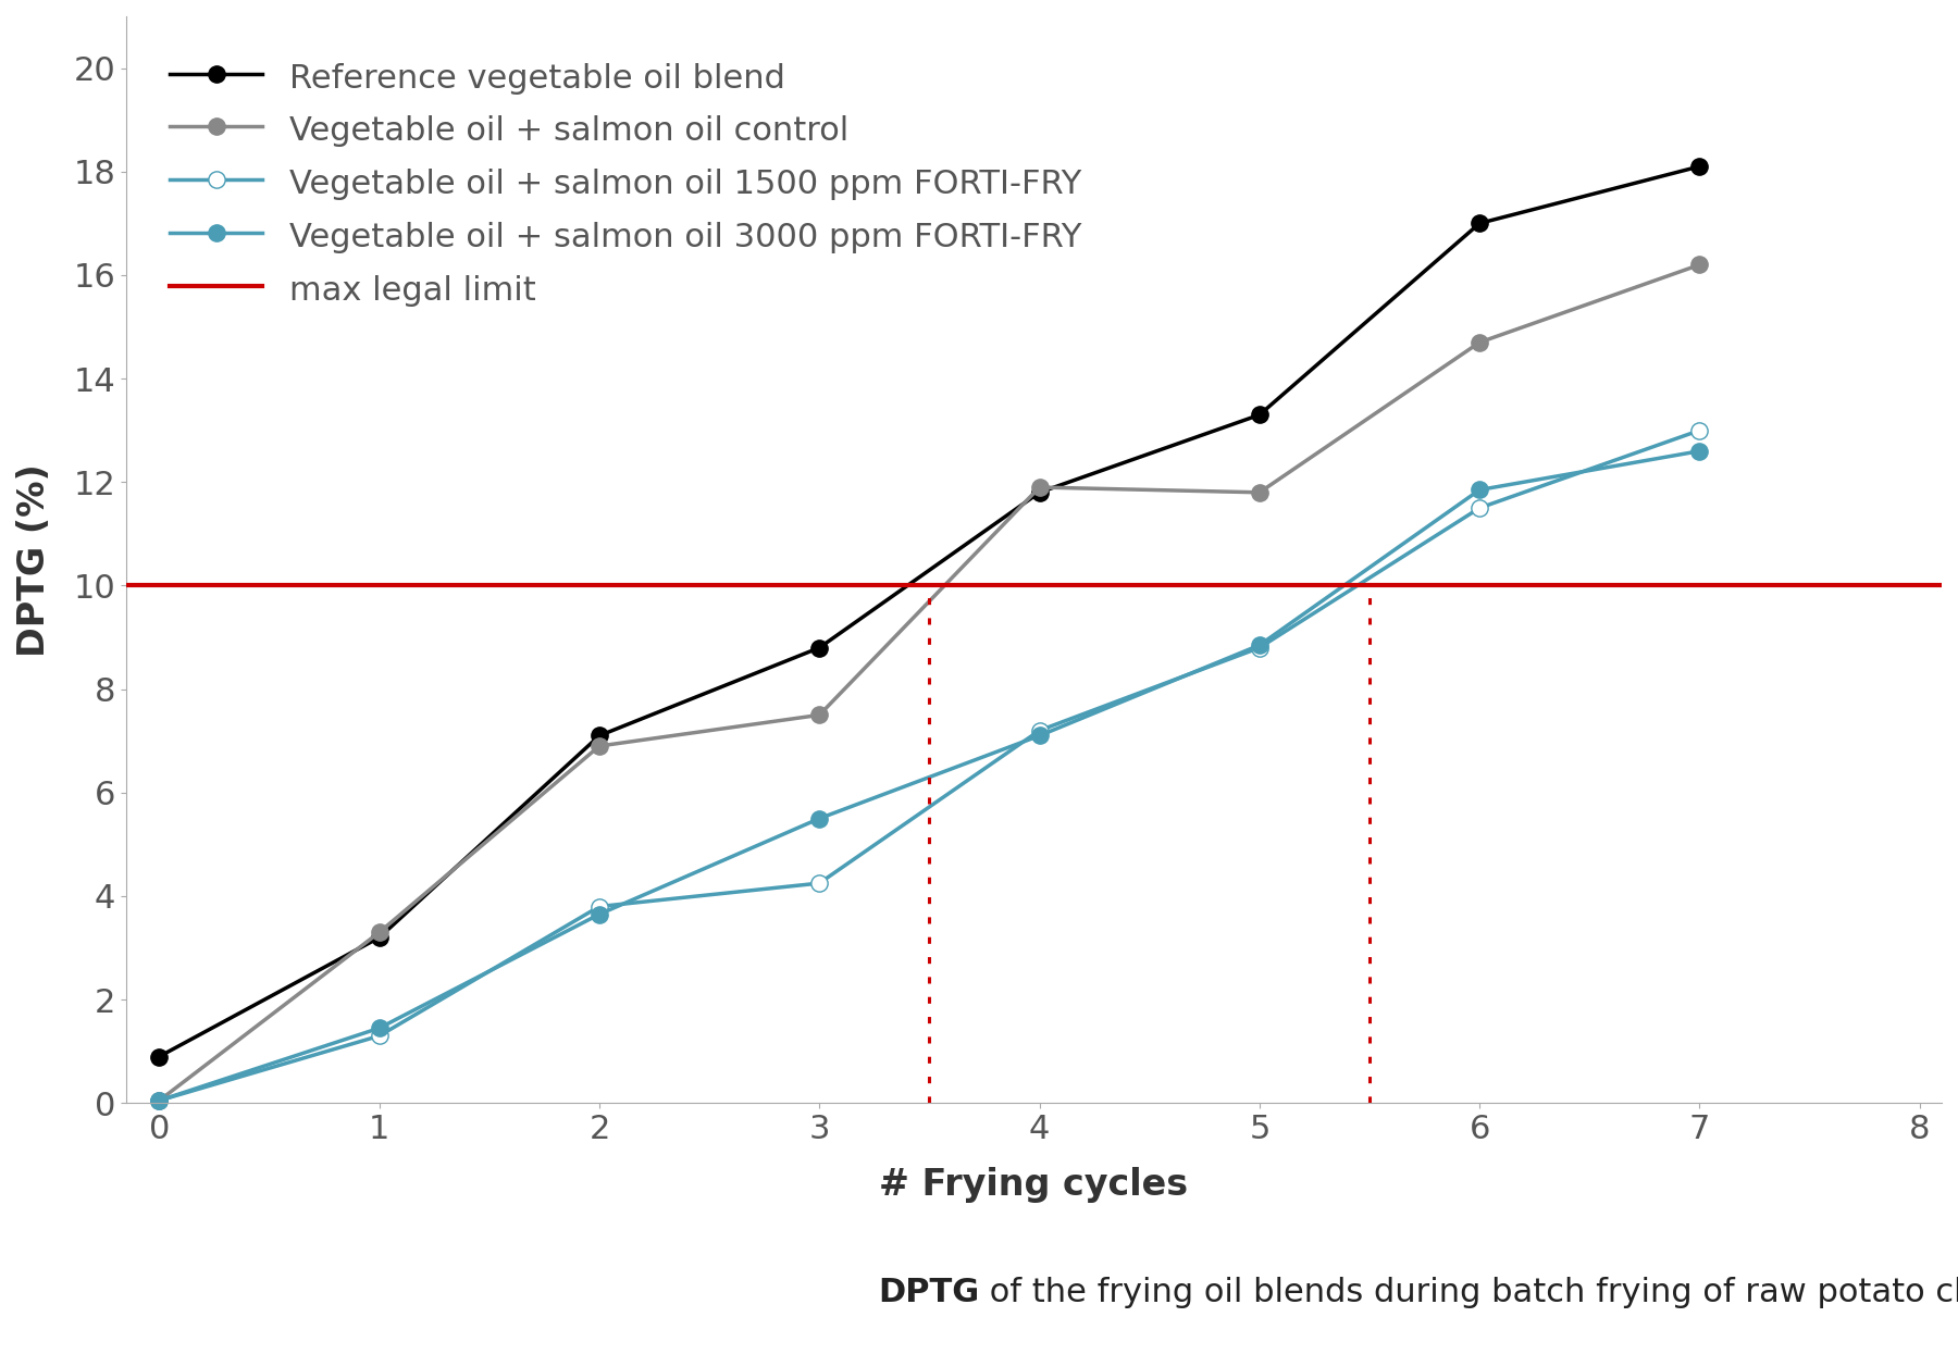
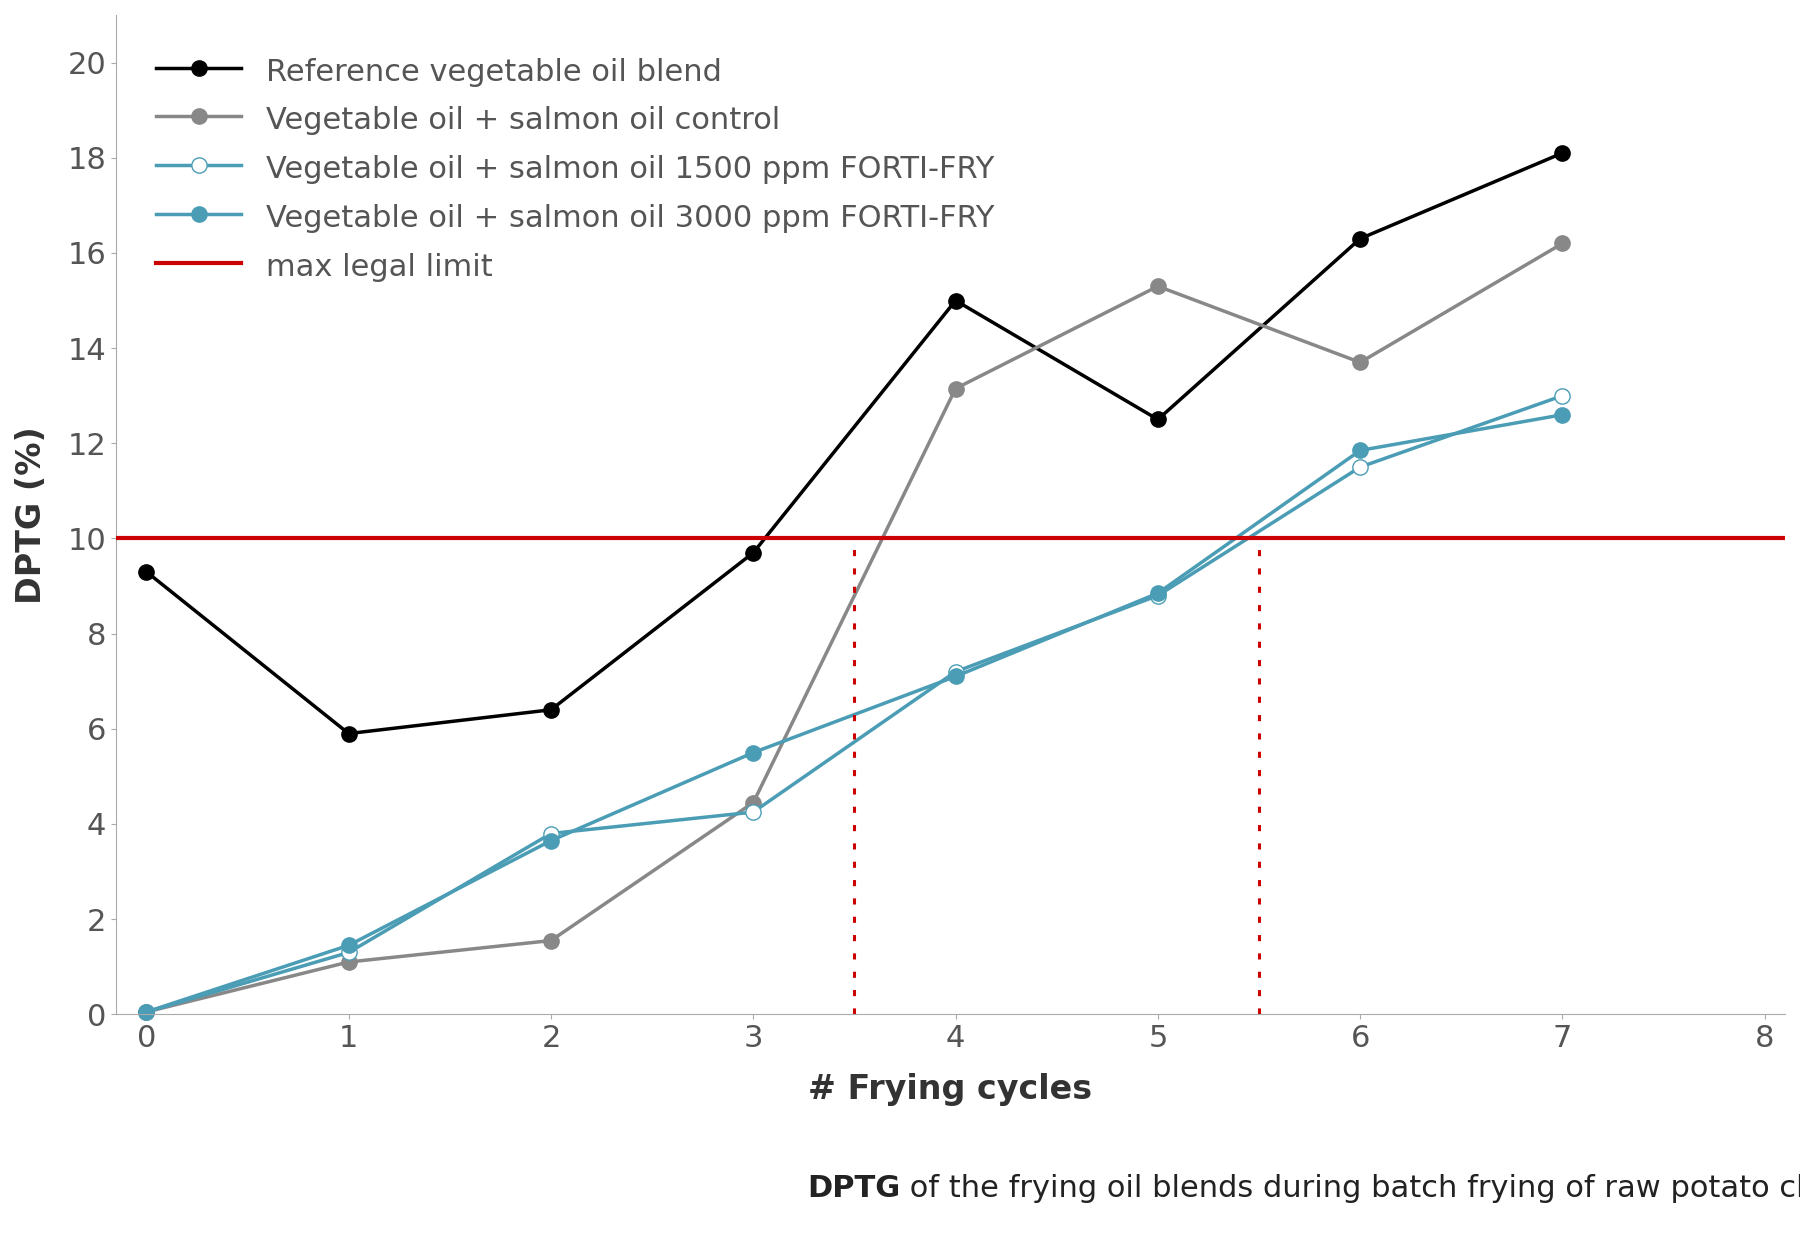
Reference vegetable oil blend/0: 0.9 -> 9.3
Reference vegetable oil blend/1: 3.2 -> 5.9
Vegetable oil + salmon oil control/1: 3.30 -> 1.10
Reference vegetable oil blend/2: 7.1 -> 6.4
Vegetable oil + salmon oil control/2: 6.90 -> 1.55
Reference vegetable oil blend/3: 8.8 -> 9.7
Vegetable oil + salmon oil control/3: 7.50 -> 4.45
Reference vegetable oil blend/4: 11.8 -> 15.0
Vegetable oil + salmon oil control/4: 11.90 -> 13.15
Reference vegetable oil blend/5: 13.3 -> 12.5
Vegetable oil + salmon oil control/5: 11.80 -> 15.30
Reference vegetable oil blend/6: 17.0 -> 16.3
Vegetable oil + salmon oil control/6: 14.70 -> 13.70
